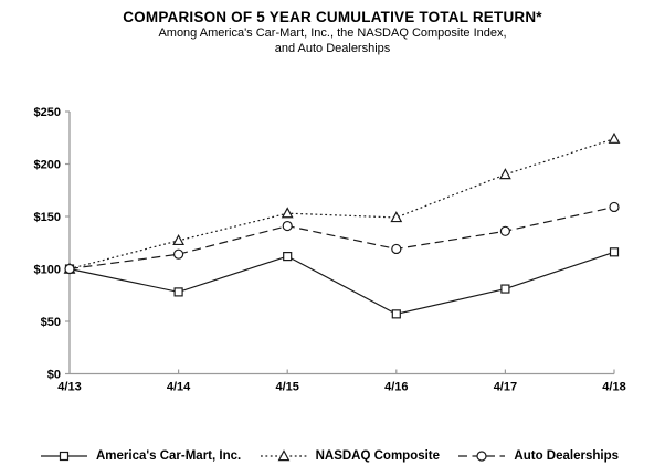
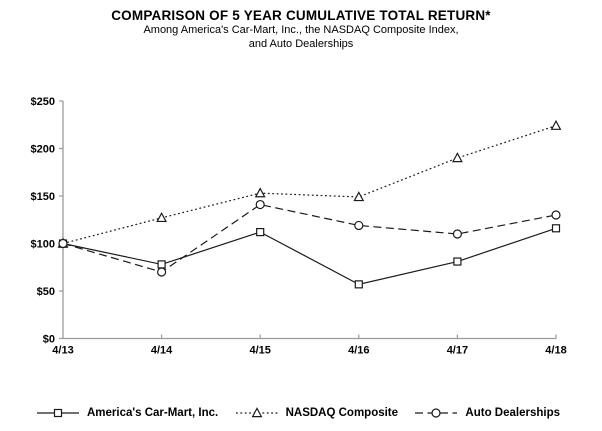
Auto Dealerships/4/14: $110 -> $70
Auto Dealerships/4/17: $140 -> $110
Auto Dealerships/4/18: $160 -> $130
